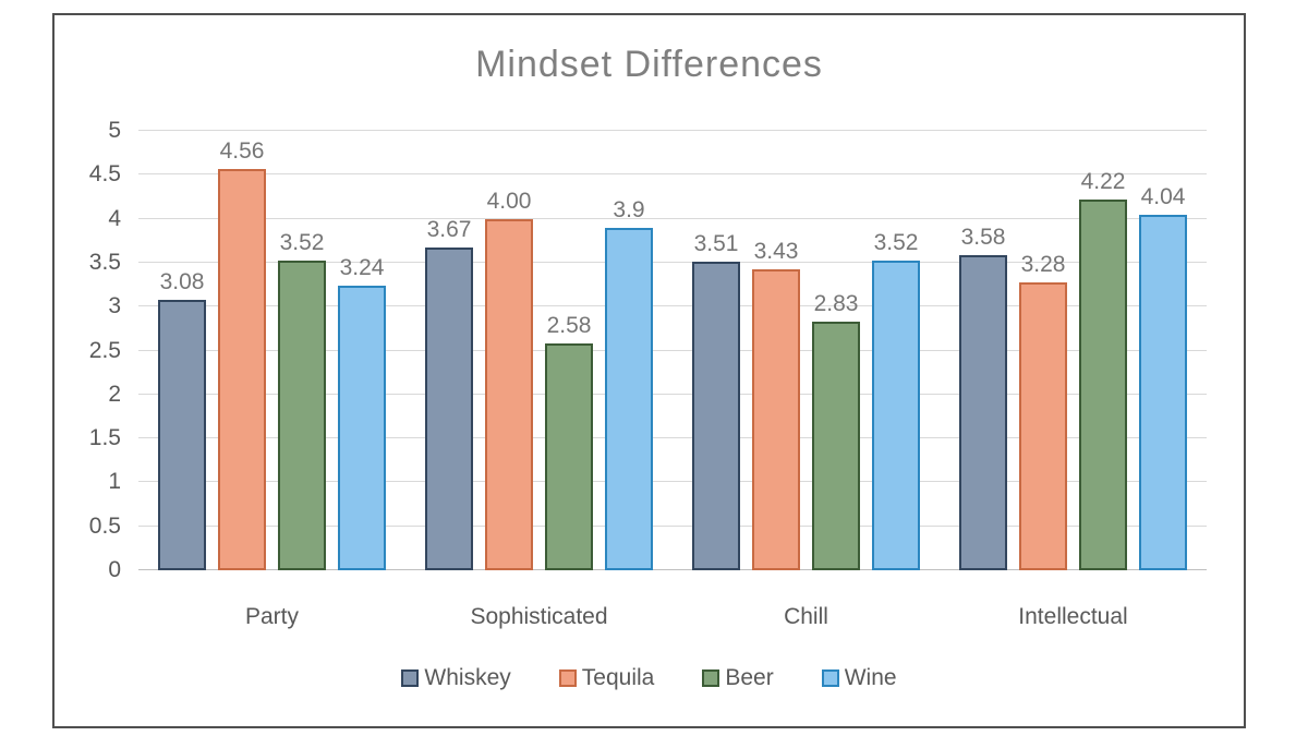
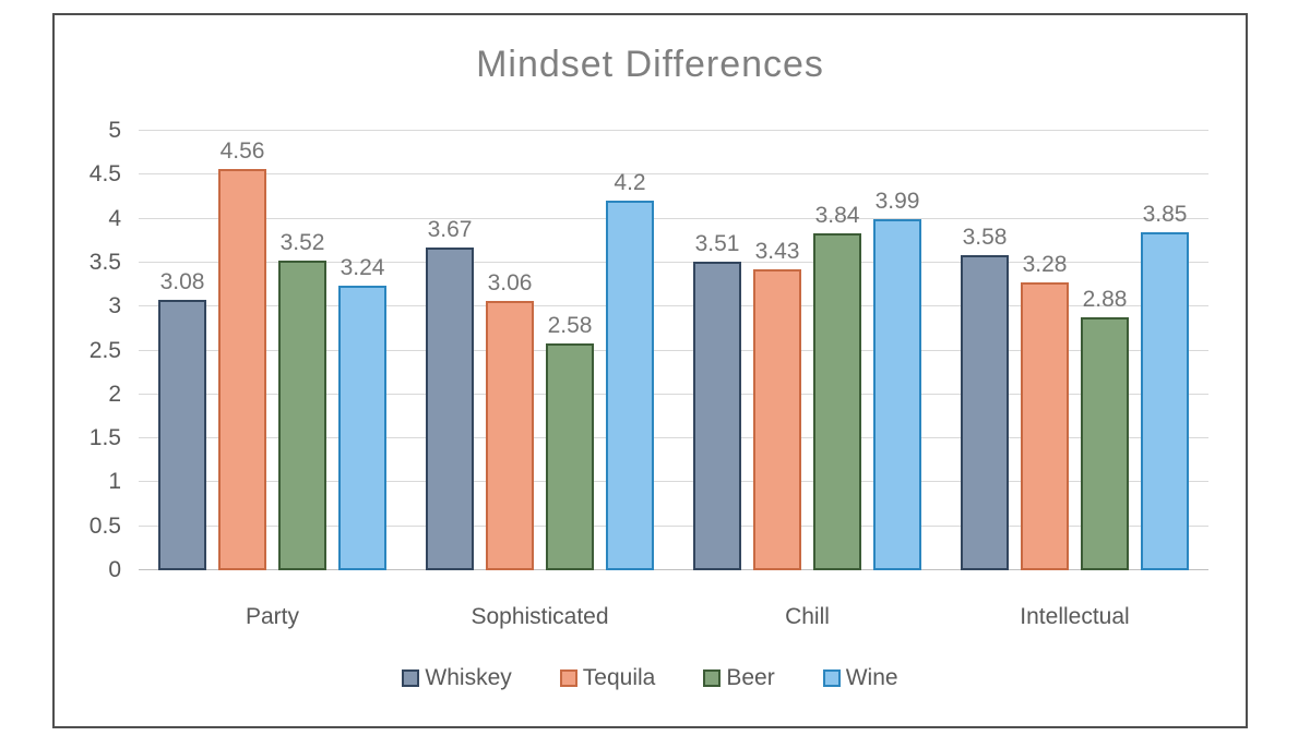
Tequila/Sophisticated: 4.00 -> 3.06
Wine/Sophisticated: 3.9 -> 4.2
Beer/Chill: 2.83 -> 3.84
Wine/Chill: 3.52 -> 3.99
Beer/Intellectual: 4.22 -> 2.88
Wine/Intellectual: 4.04 -> 3.85
